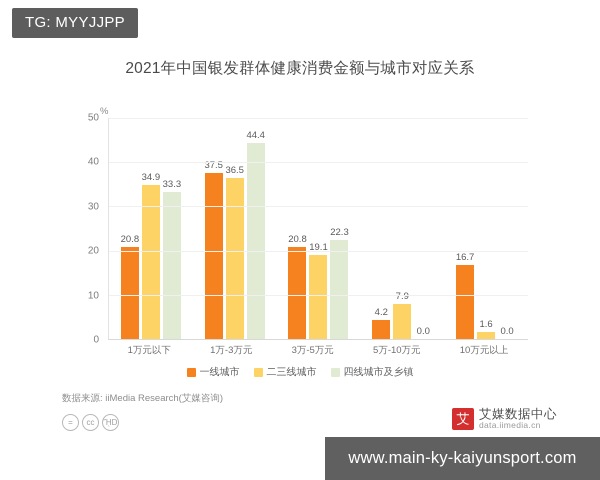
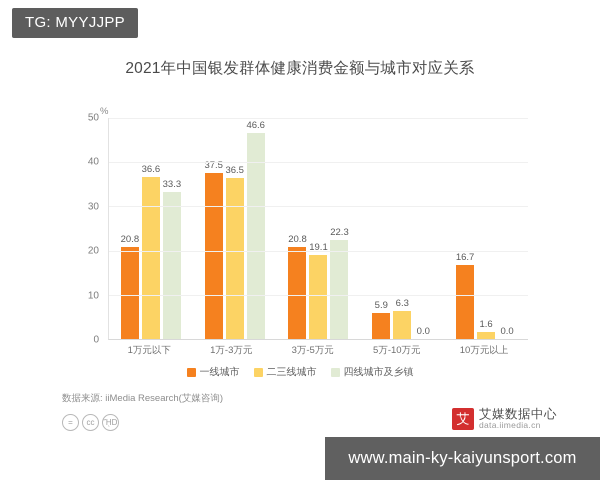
二三线城市/1万元以下: 34.9 -> 36.6
四线城市及乡镇/1万-3万元: 44.4 -> 46.6
一线城市/5万-10万元: 4.2 -> 5.9
二三线城市/5万-10万元: 7.9 -> 6.3
